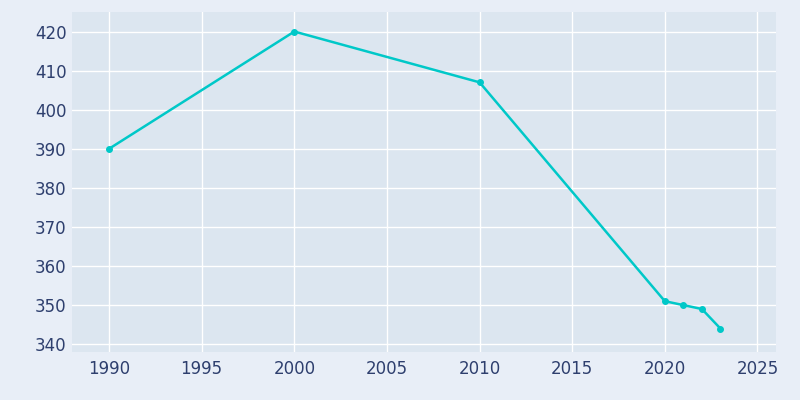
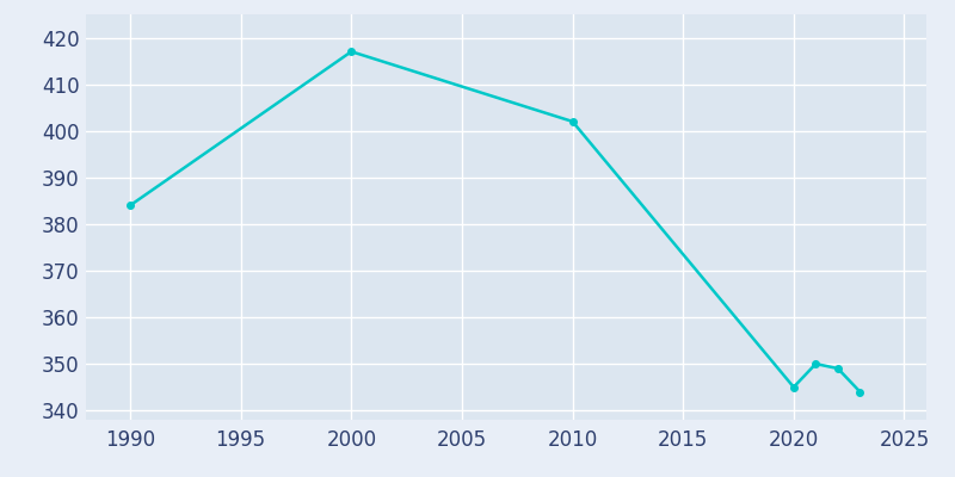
1990: 390 -> 384
2000: 420 -> 417
2010: 407 -> 402
2020: 351 -> 345
